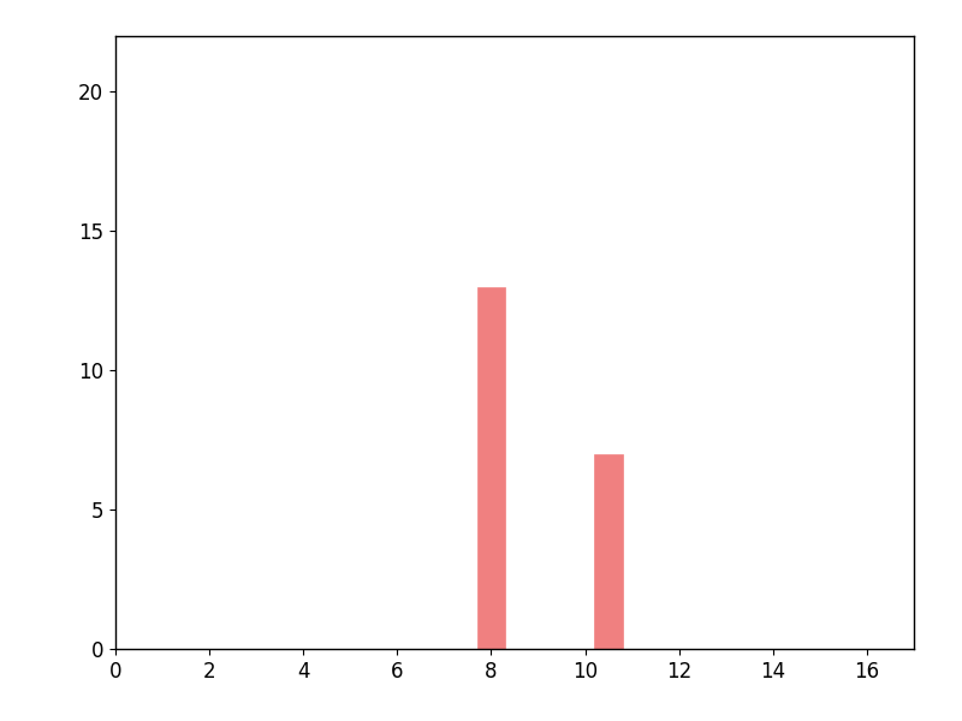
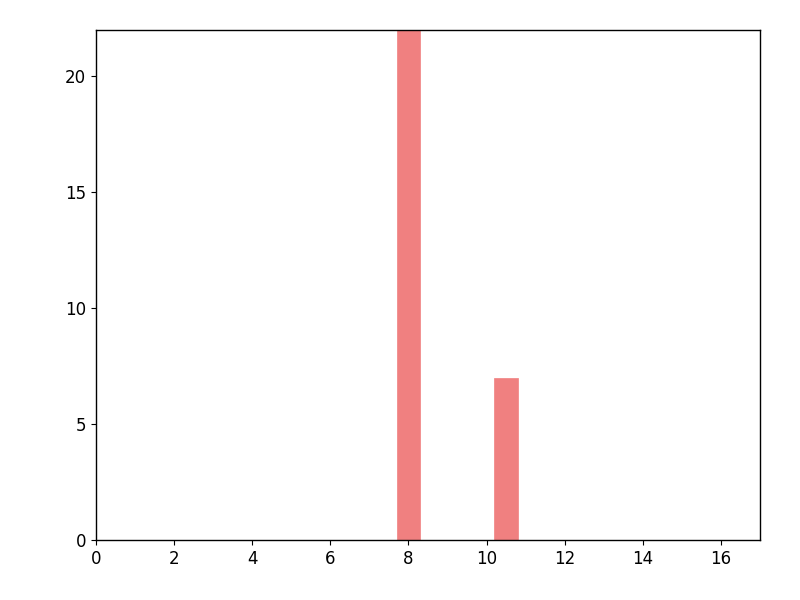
8: 13 -> 22
